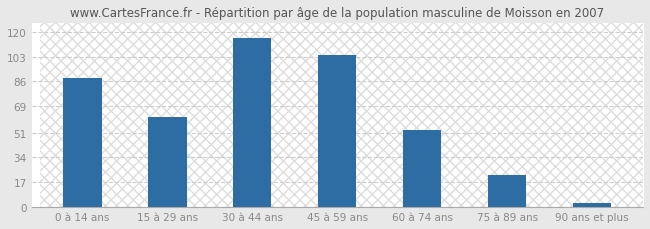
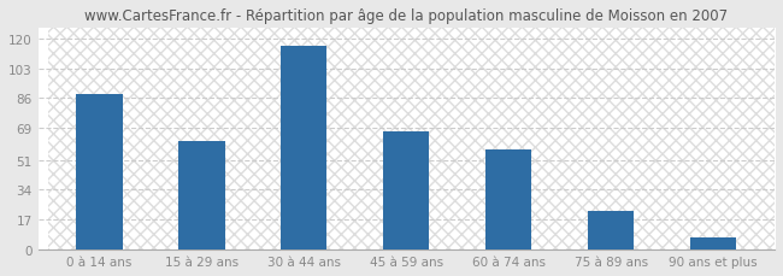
45 à 59 ans: 104 -> 67
60 à 74 ans: 53 -> 57
90 ans et plus: 3 -> 7
